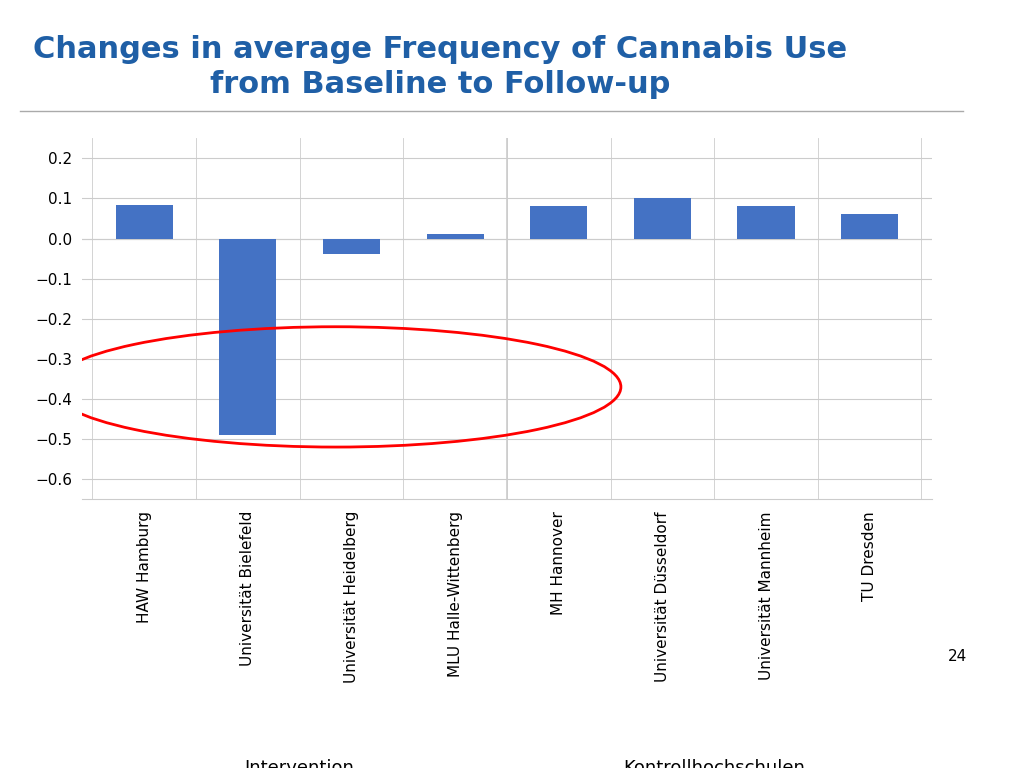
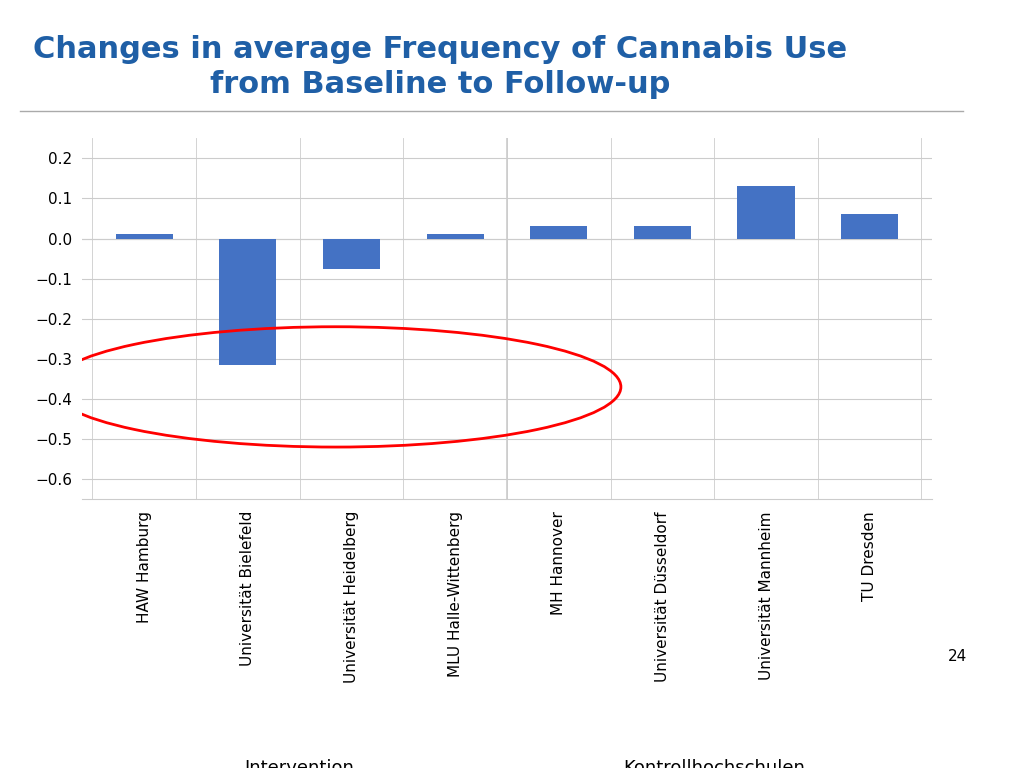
HAW Hamburg: 0.083 -> 0.010
Universität Bielefeld: -0.490 -> -0.315
Universität Heidelberg: -0.038 -> -0.075
MH Hannover: 0.080 -> 0.030
Universität Düsseldorf: 0.100 -> 0.030
Universität Mannheim: 0.080 -> 0.130
